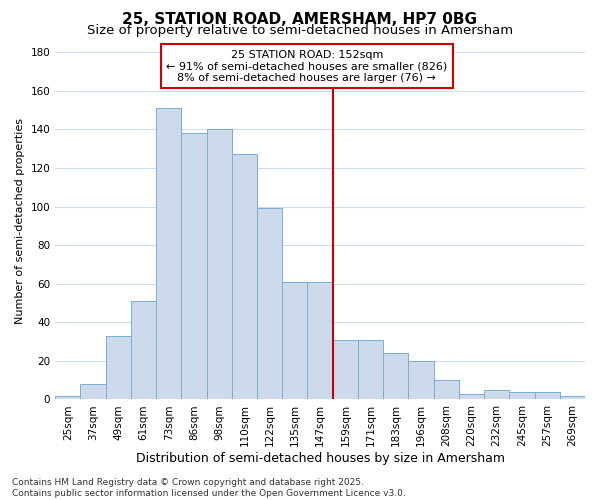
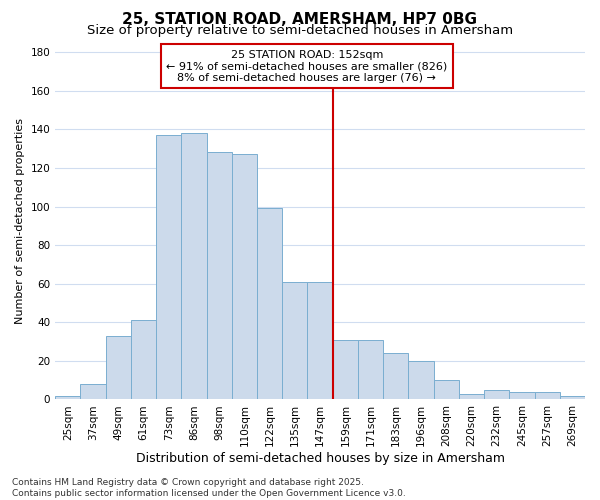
61sqm: 51 -> 41
73sqm: 151 -> 137
98sqm: 140 -> 128
